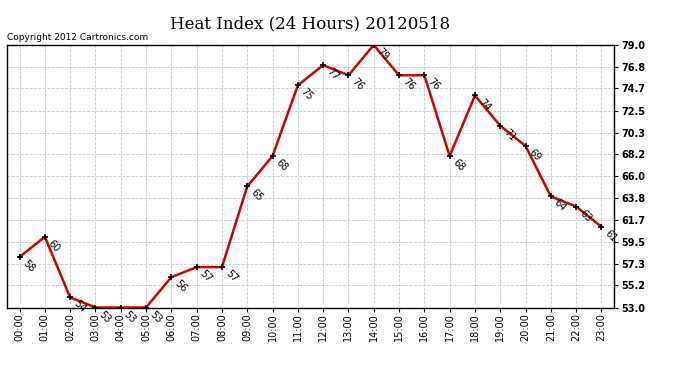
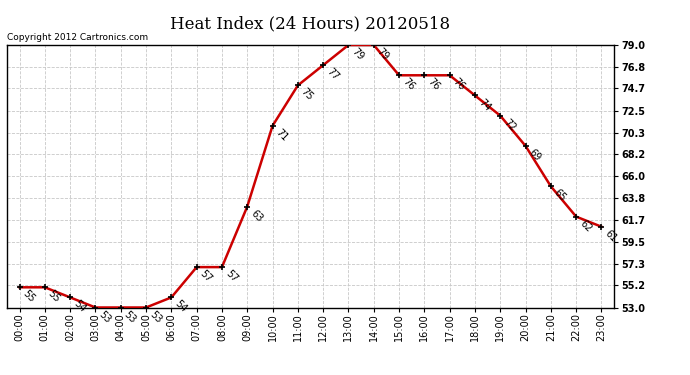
00:00: 58 -> 55
01:00: 60 -> 55
06:00: 56 -> 54
09:00: 65 -> 63
10:00: 68 -> 71
13:00: 76 -> 79
17:00: 68 -> 76
19:00: 71 -> 72
21:00: 64 -> 65
22:00: 63 -> 62
